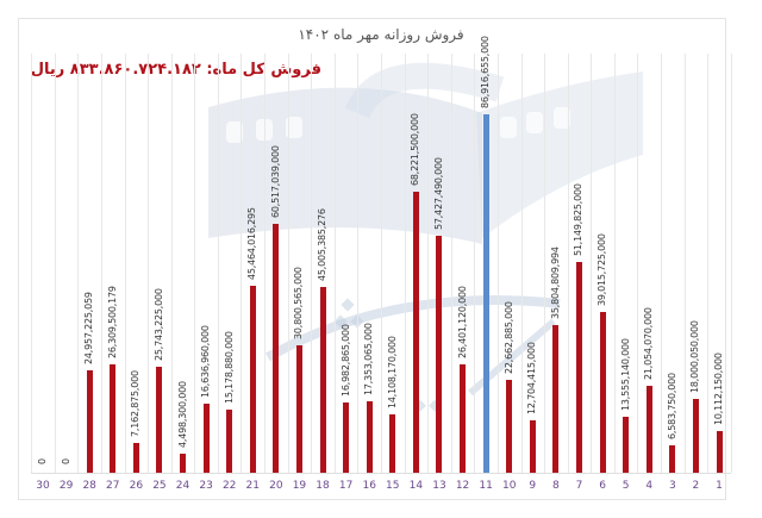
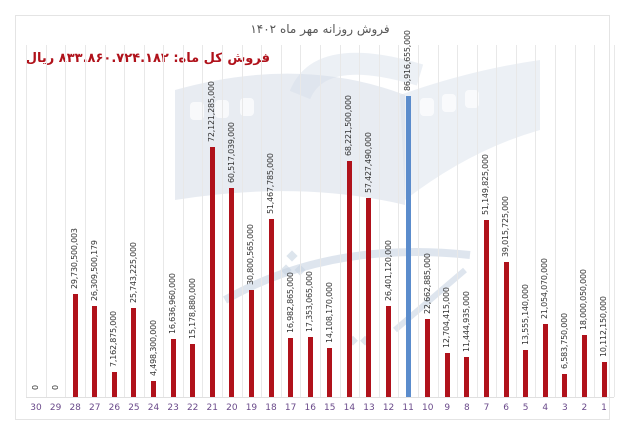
28: 24,957,225,059 -> 29,730,500,003
21: 45,464,016,295 -> 72,121,285,000
18: 45,005,385,276 -> 51,467,785,000
8: 35,804,809,994 -> 11,444,935,000
